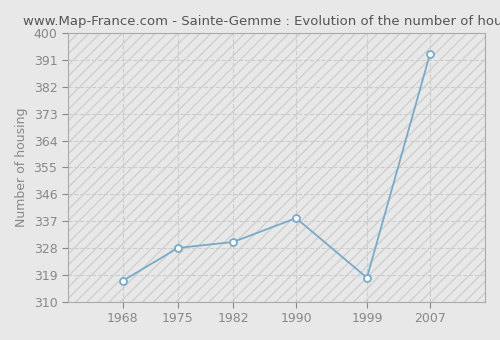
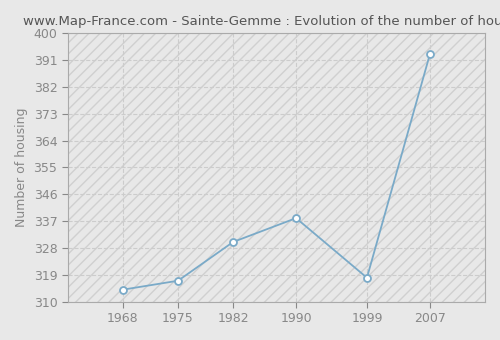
1968: 317 -> 314
1975: 328 -> 317
